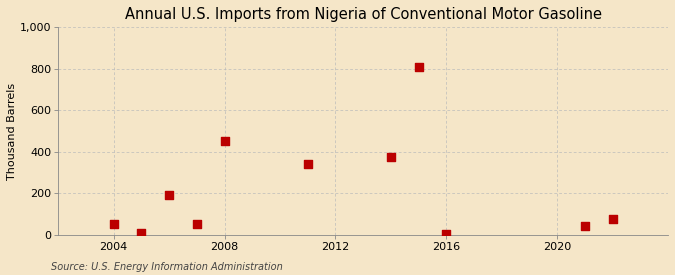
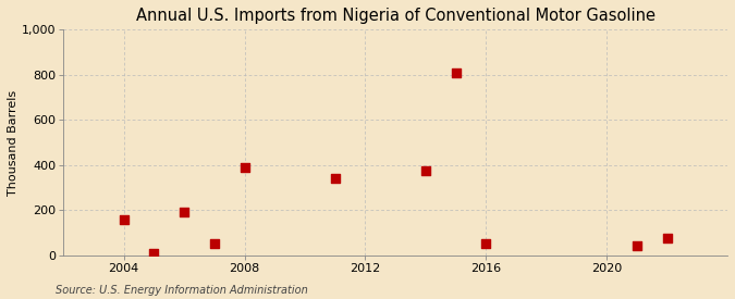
2004: 50 -> 155
2008: 450 -> 390
2016: 5 -> 50
